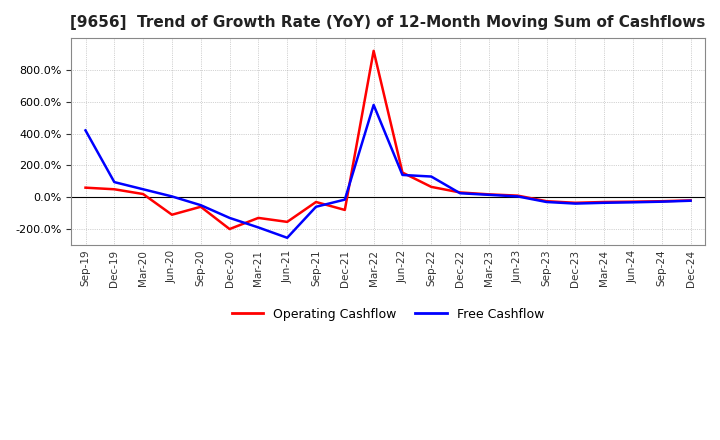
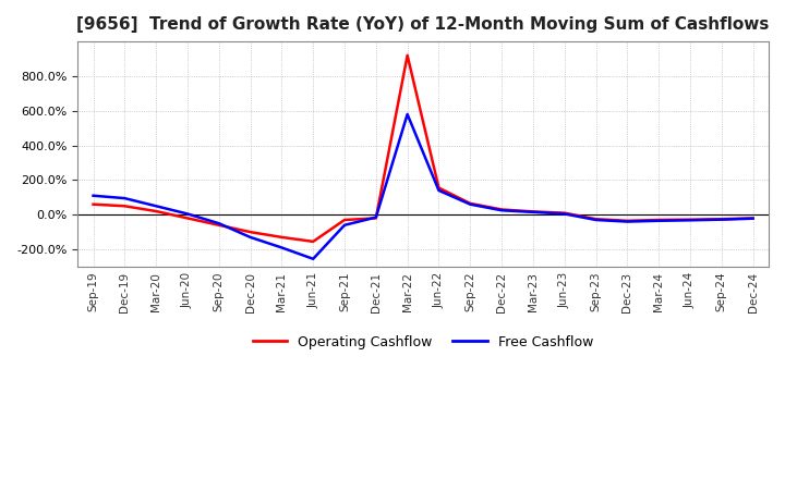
Free Cashflow/Sep-19: 420% -> 110%
Operating Cashflow/Jun-20: -110% -> -20%
Operating Cashflow/Dec-20: -200% -> -100%
Operating Cashflow/Dec-21: -80% -> -20%
Free Cashflow/Sep-22: 130% -> 60%
